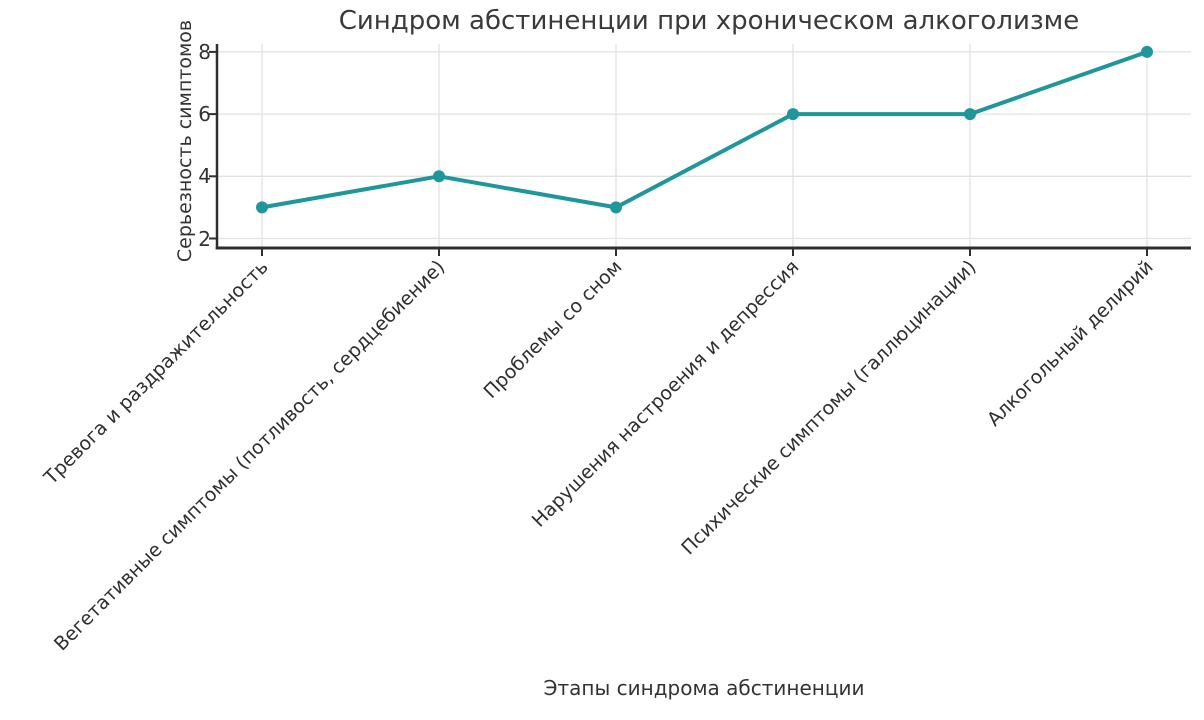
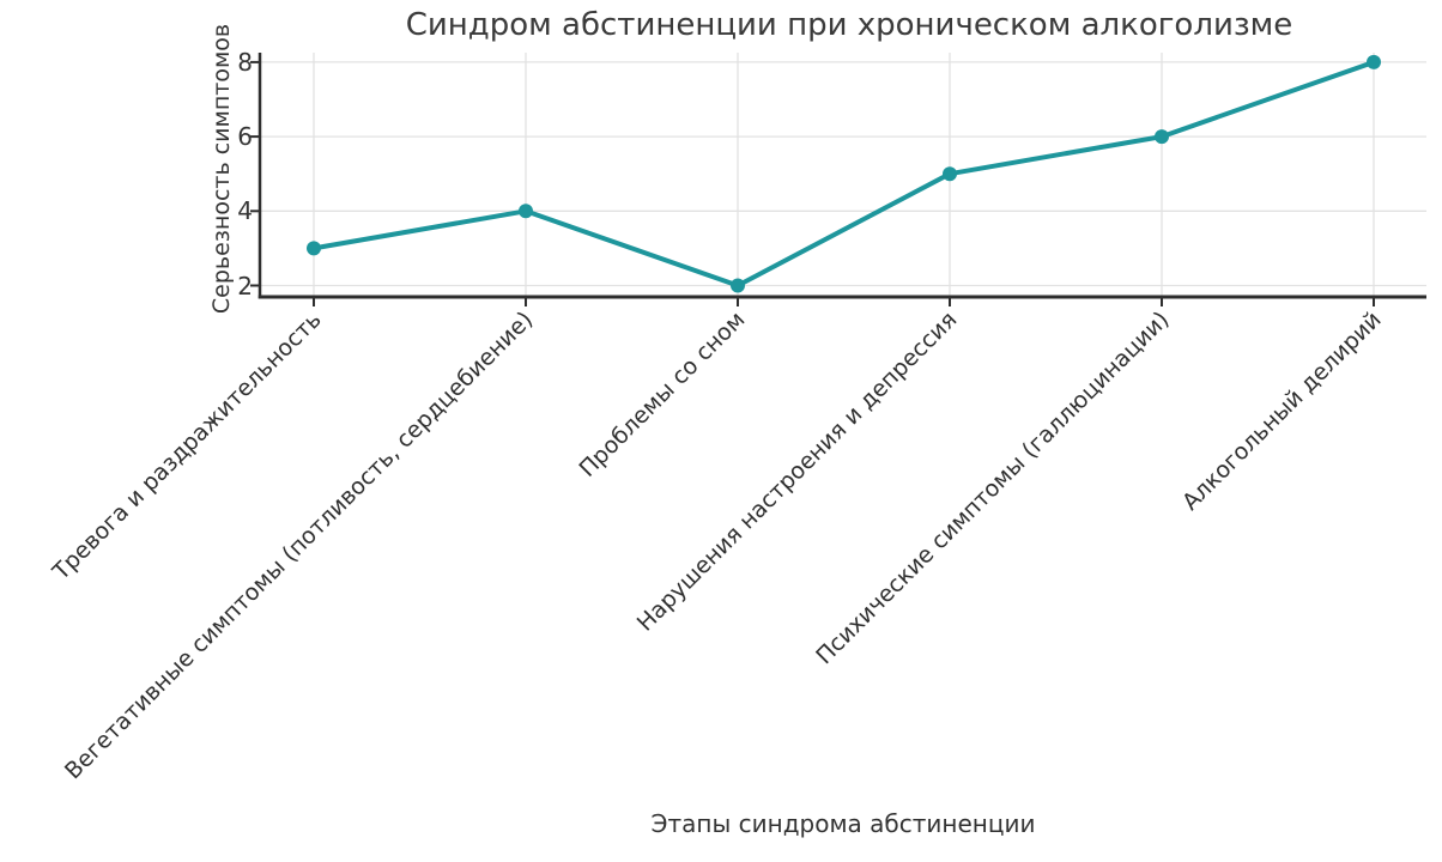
Проблемы со сном: 3 -> 2
Нарушения настроения и депрессия: 6 -> 5
